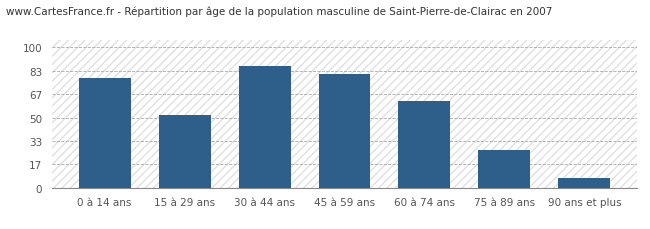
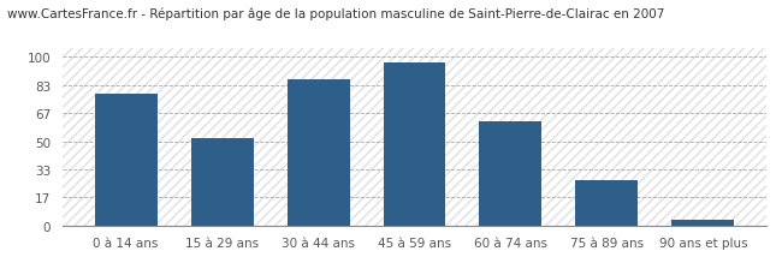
45 à 59 ans: 81 -> 97
90 ans et plus: 7 -> 3
